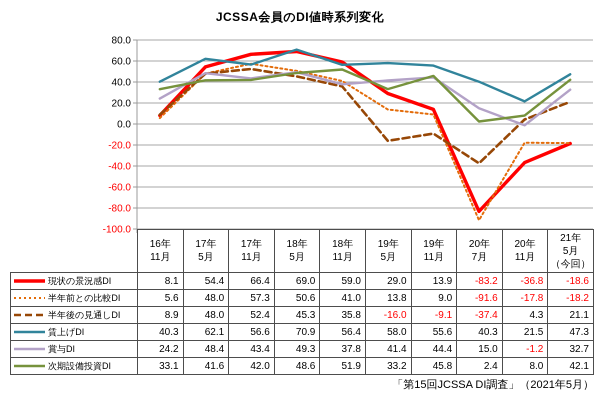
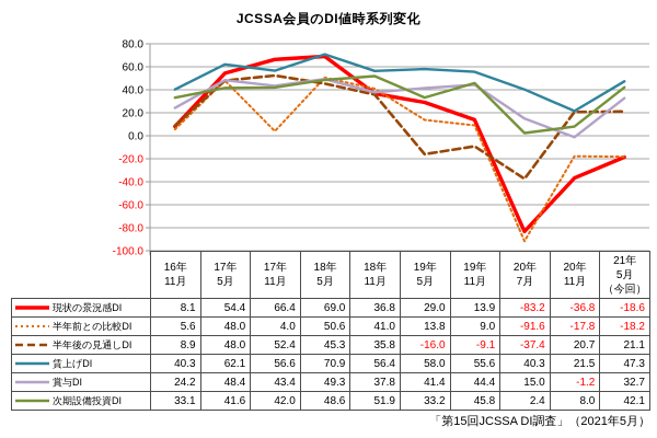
半年前との比較DI/17年 11月: 57.3 -> 4.0
現状の景況感DI/18年 11月: 59.0 -> 36.8
半年後の見通しDI/20年 11月: 4.3 -> 20.7
